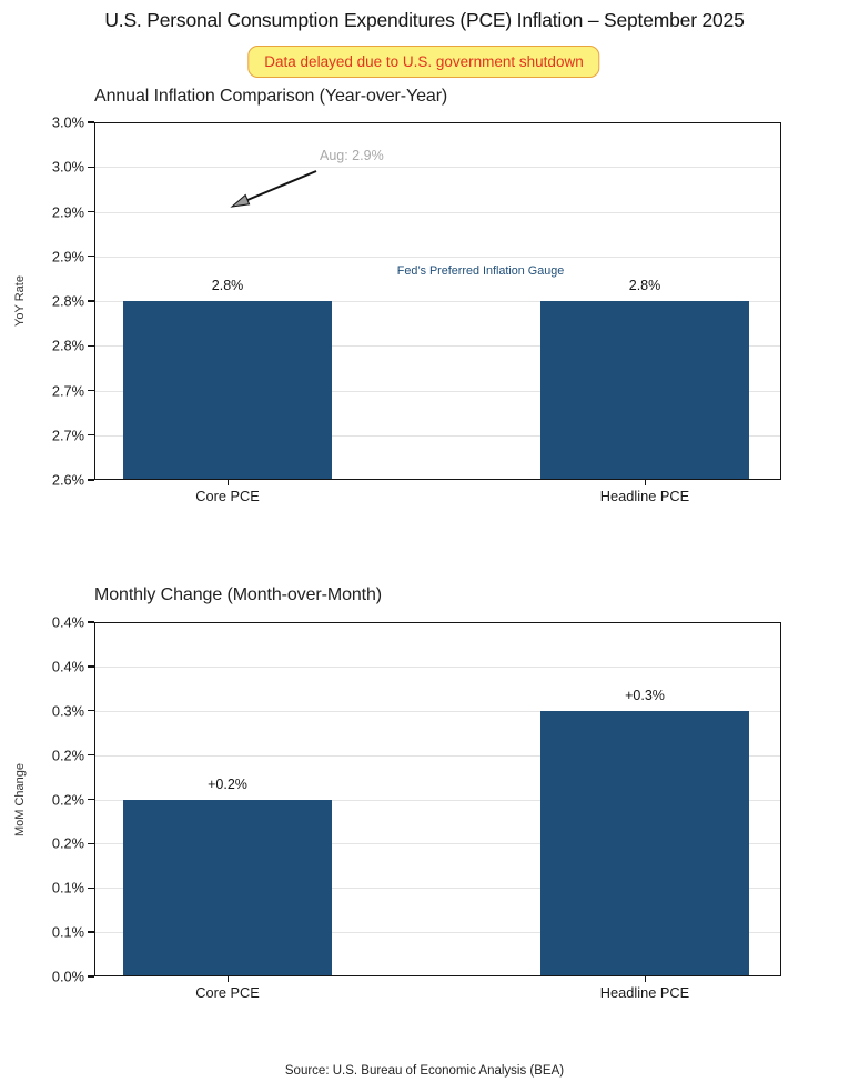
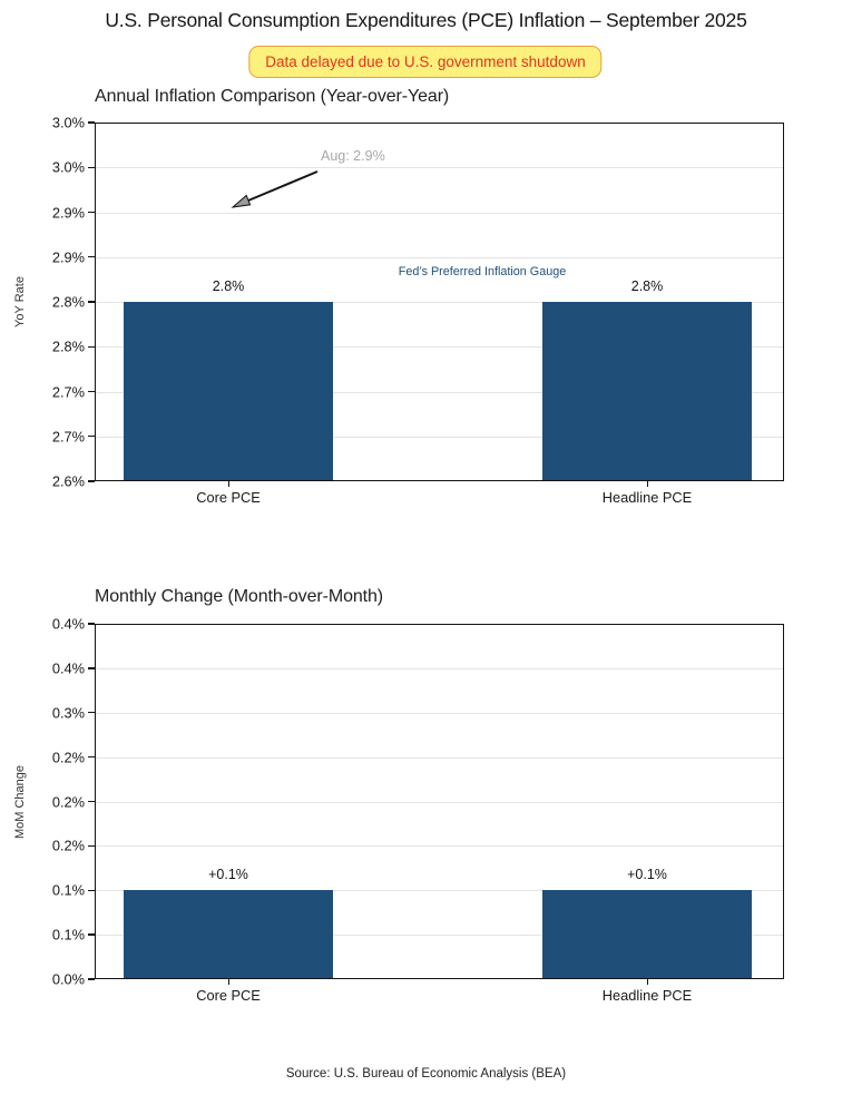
Monthly Change (Month-over-Month)/Core PCE: +0.2% -> +0.1%
Monthly Change (Month-over-Month)/Headline PCE: +0.3% -> +0.1%
